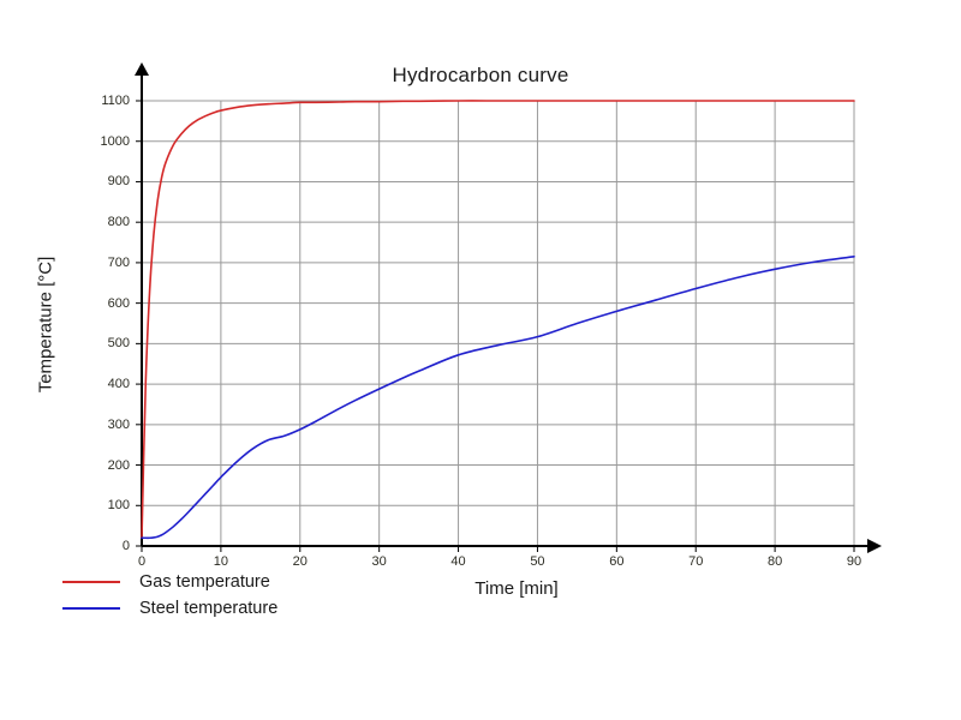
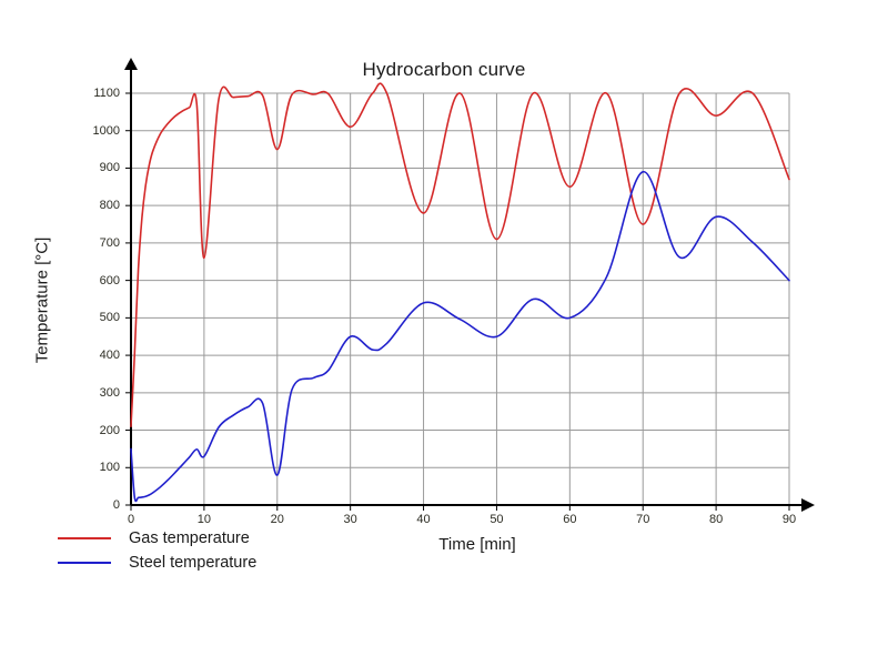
Gas temperature/0: 20 -> 210
Steel temperature/0: 20 -> 150
Gas temperature/10: 1080 -> 660
Steel temperature/10: 170 -> 130
Gas temperature/20: 1100 -> 950
Steel temperature/20: 290 -> 80
Gas temperature/30: 1100 -> 1010
Steel temperature/30: 390 -> 450
Gas temperature/40: 1100 -> 780
Steel temperature/40: 470 -> 540
Gas temperature/50: 1100 -> 710
Steel temperature/50: 520 -> 450
Gas temperature/60: 1100 -> 850
Steel temperature/60: 580 -> 500
Gas temperature/70: 1100 -> 750
Steel temperature/70: 640 -> 890
Gas temperature/80: 1100 -> 1040
Steel temperature/80: 680 -> 770
Gas temperature/90: 1100 -> 870
Steel temperature/90: 720 -> 600
